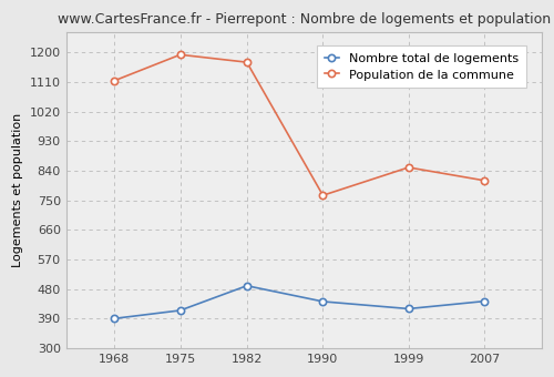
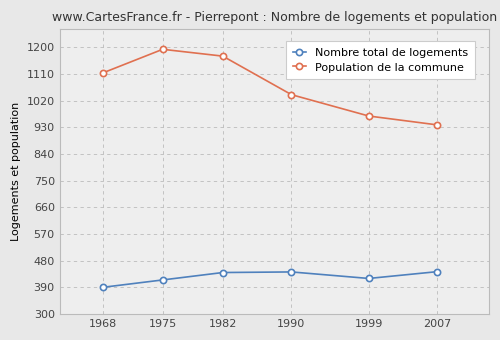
Nombre total de logements/1982: 490 -> 440
Population de la commune/1990: 765 -> 1040
Population de la commune/1999: 850 -> 968
Population de la commune/2007: 810 -> 938
